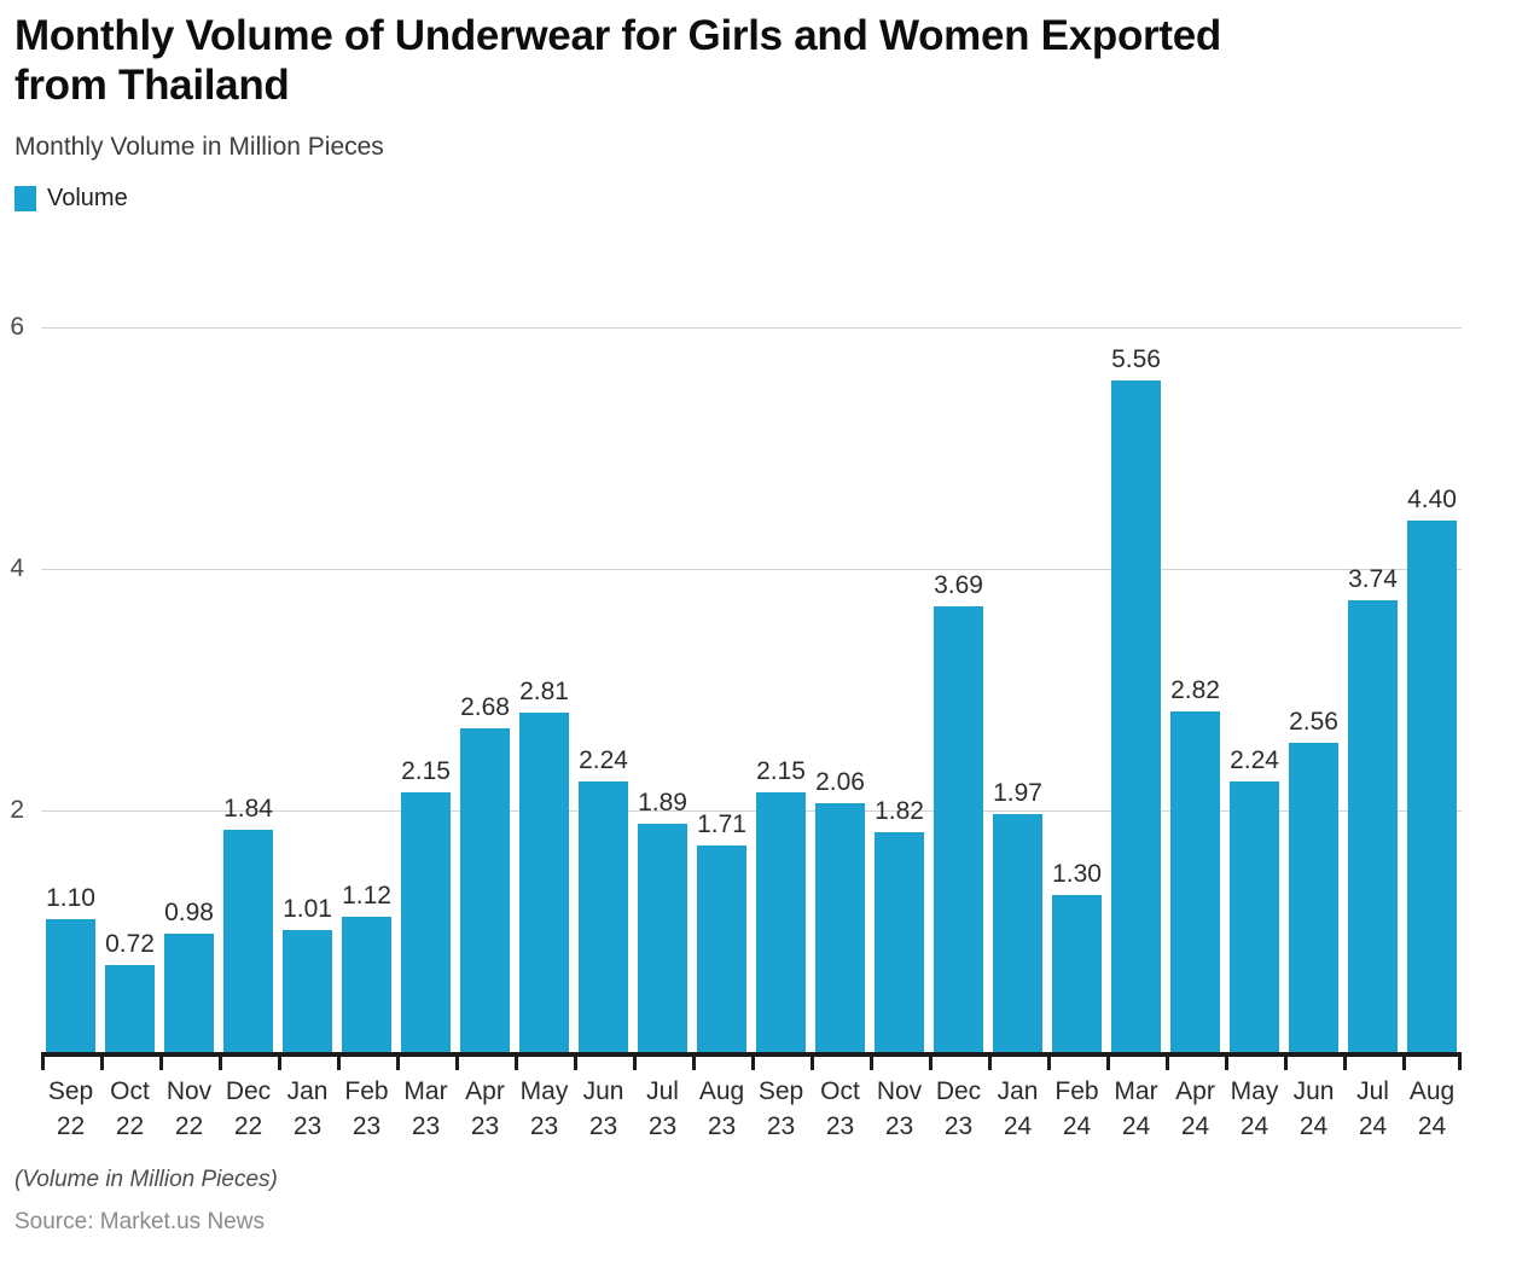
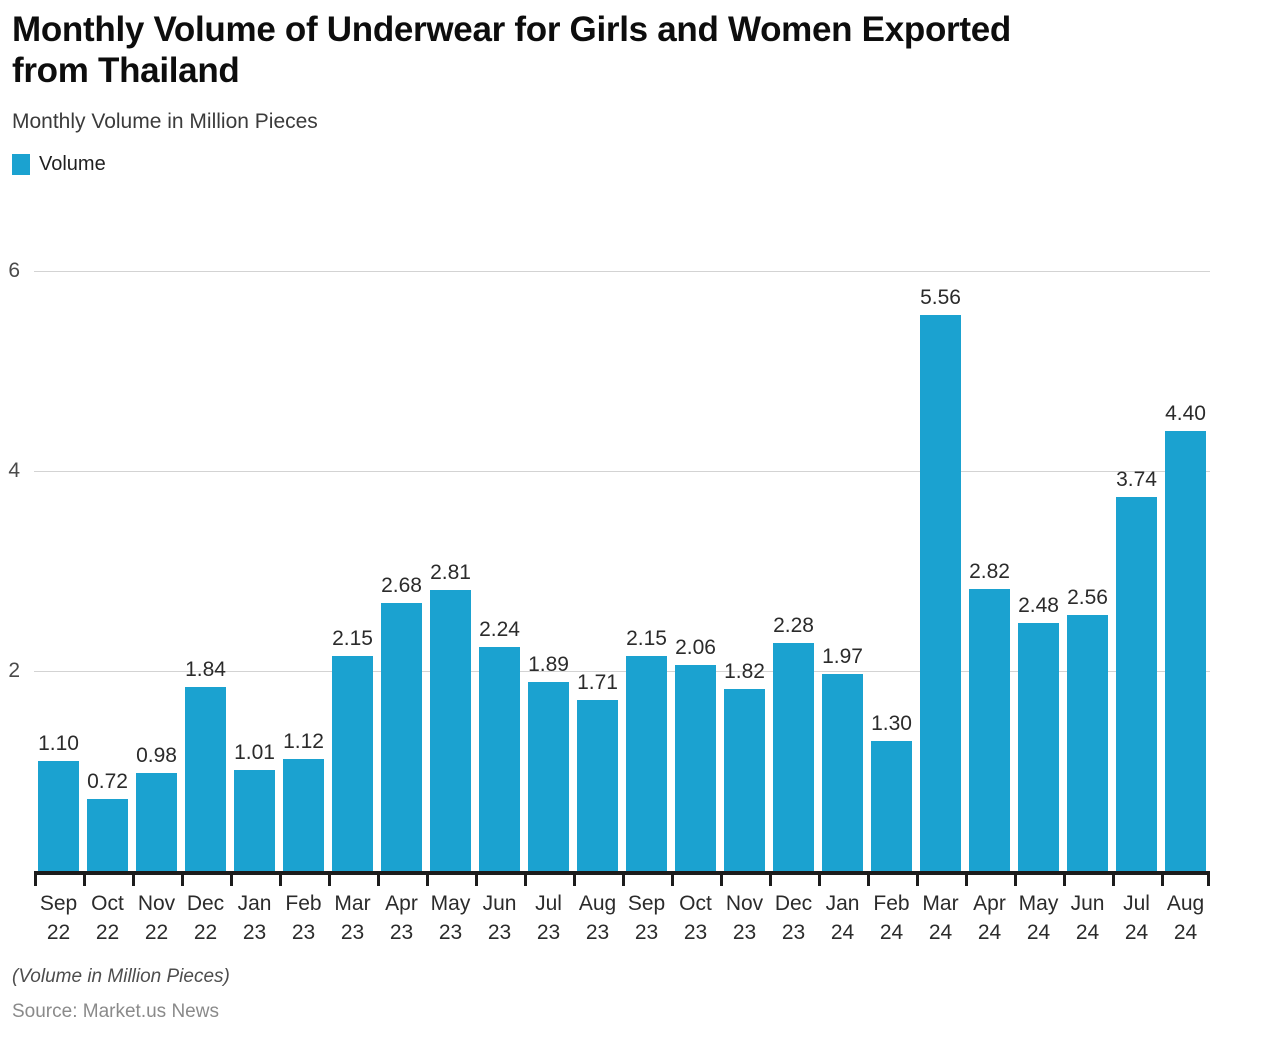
Dec 23: 3.69 -> 2.28
May 24: 2.24 -> 2.48
